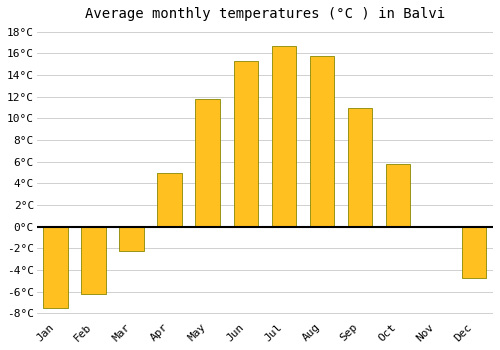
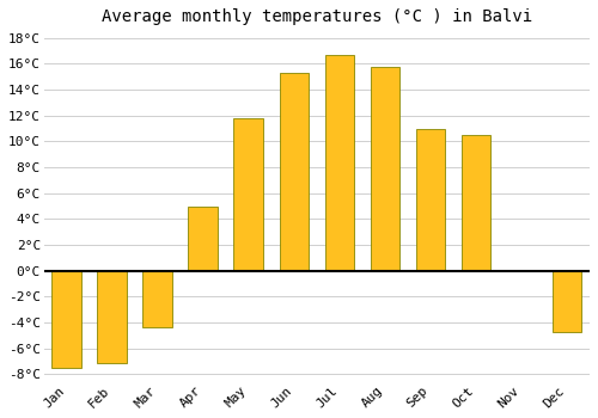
Feb: -6.2°C -> -7.1°C
Mar: -2.2°C -> -4.4°C
Oct: 5.8°C -> 10.5°C
